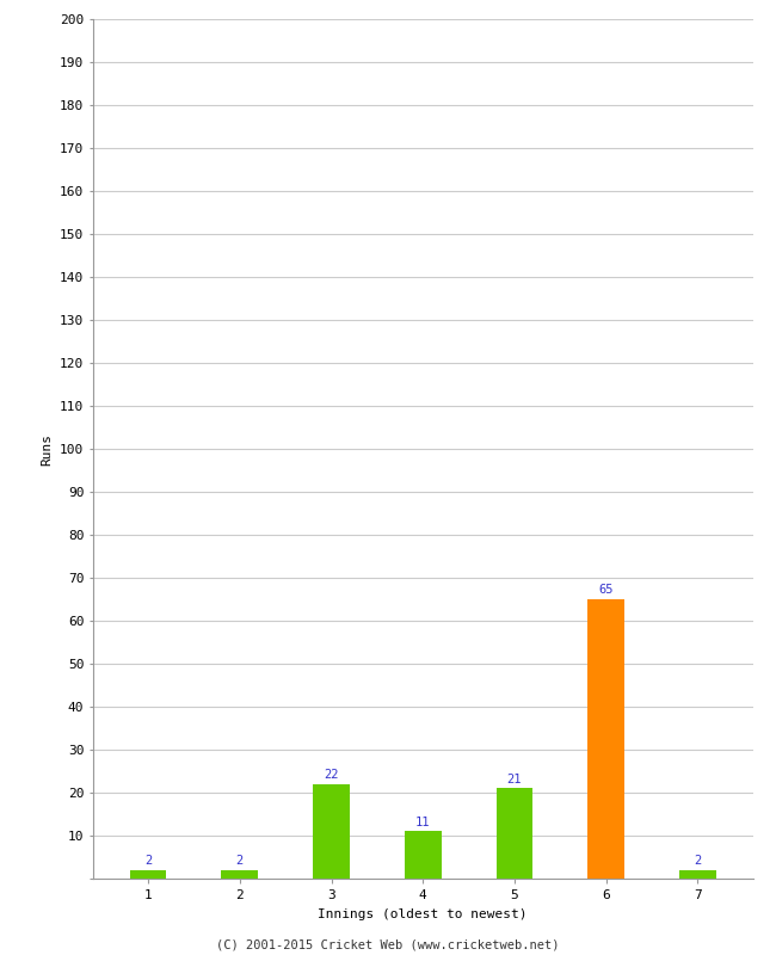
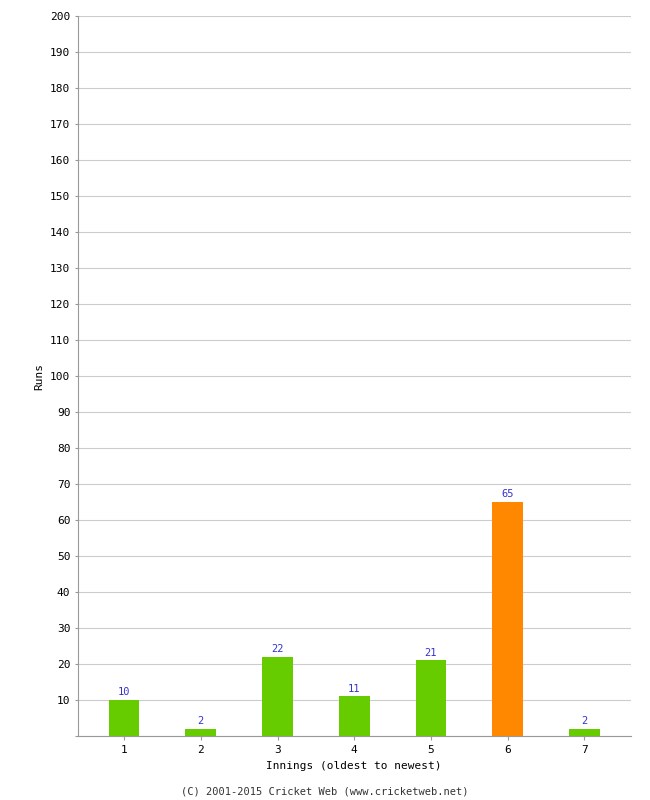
1: 2 -> 10
